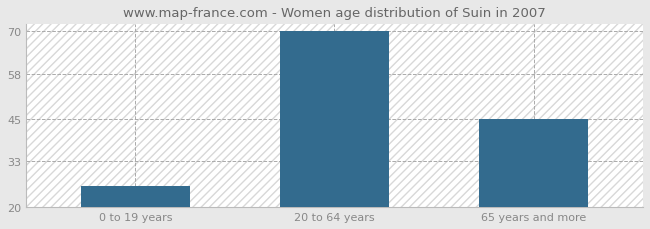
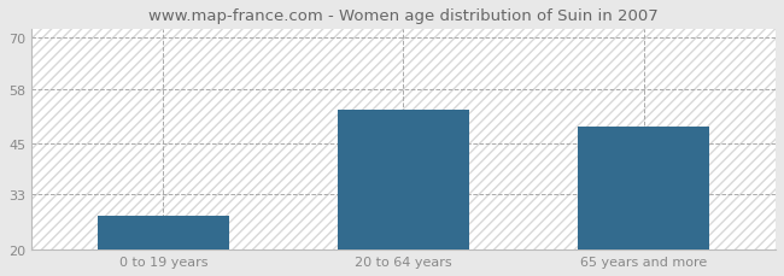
0 to 19 years: 26 -> 28
20 to 64 years: 70 -> 53
65 years and more: 45 -> 49
